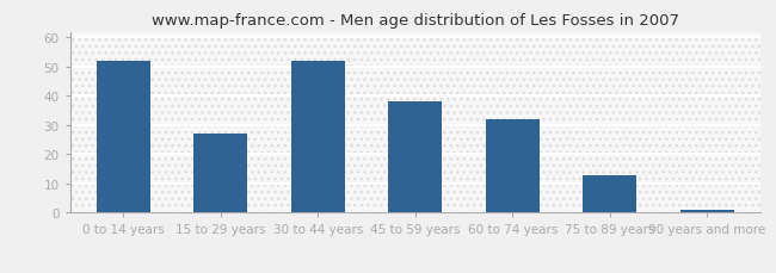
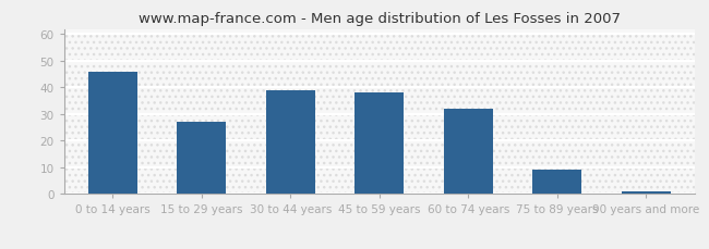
0 to 14 years: 52 -> 46
30 to 44 years: 52 -> 39
75 to 89 years: 13 -> 9
